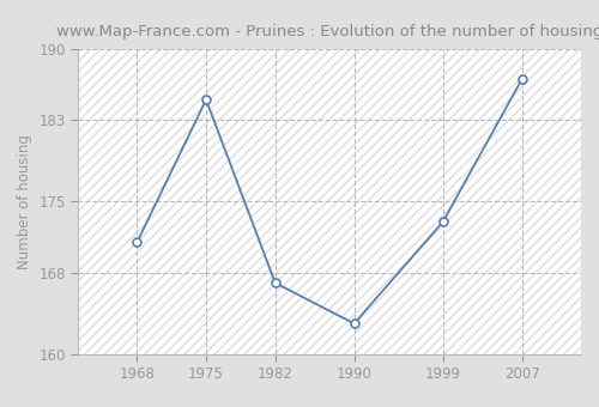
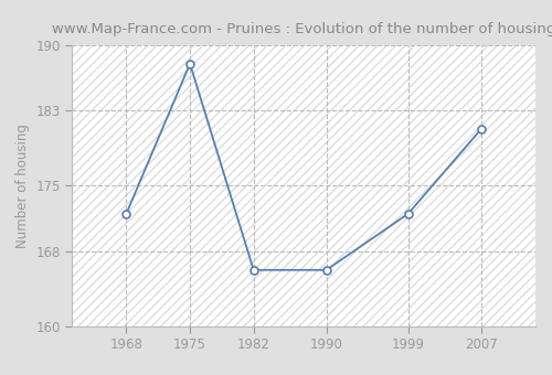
1968: 171 -> 172
1975: 185 -> 188
1982: 167 -> 166
1990: 163 -> 166
1999: 173 -> 172
2007: 187 -> 181
